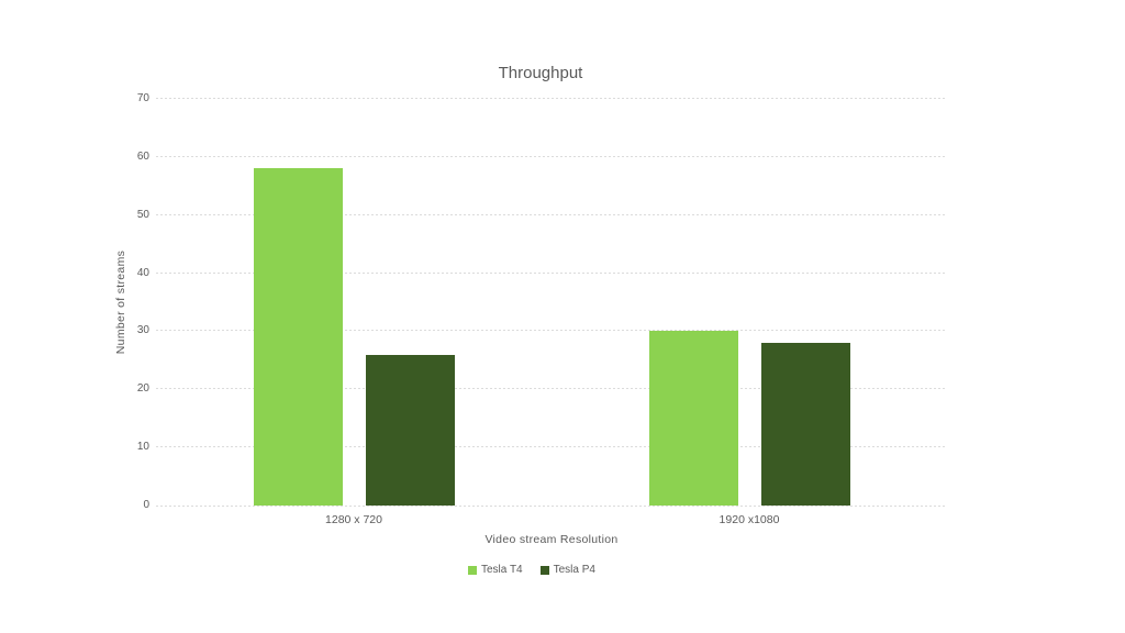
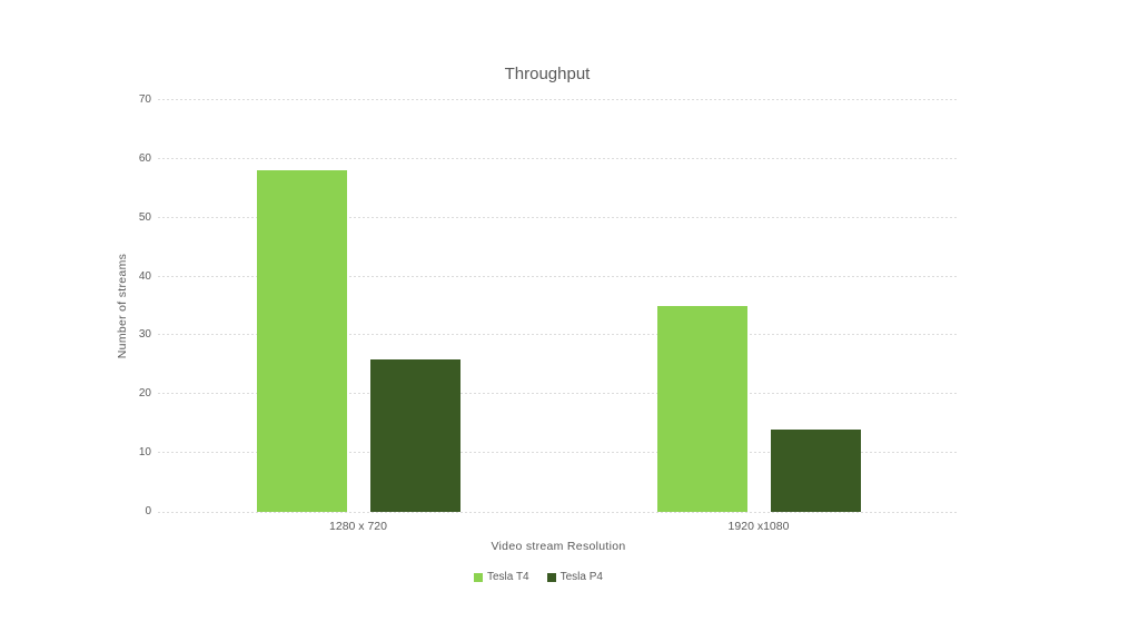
Tesla T4/1920 x1080: 30 -> 35
Tesla P4/1920 x1080: 28 -> 14
